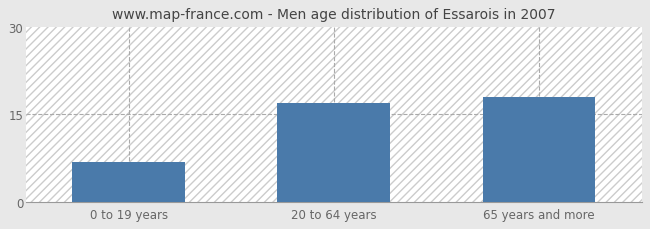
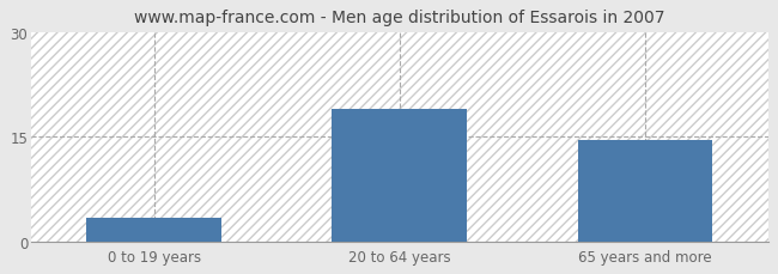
0 to 19 years: 6.8 -> 3.5
20 to 64 years: 17.0 -> 19.0
65 years and more: 18.0 -> 14.5
